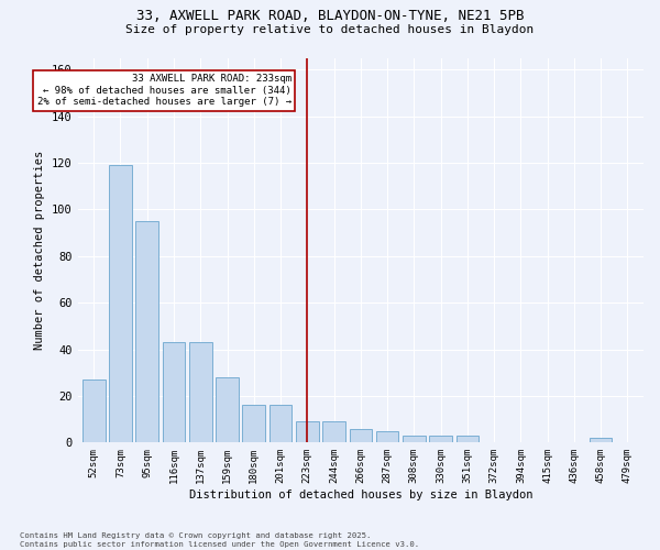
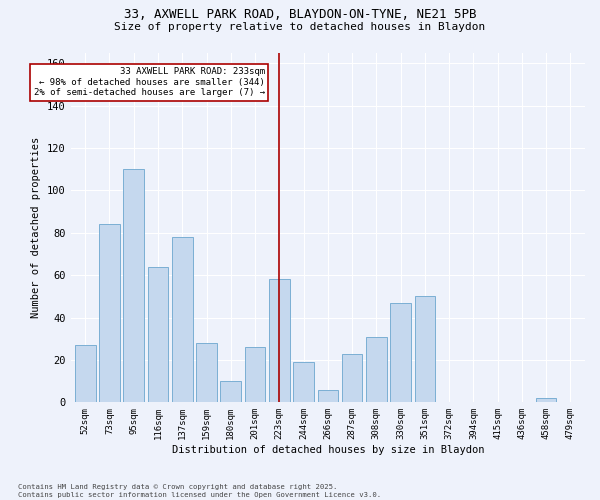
73sqm: 119 -> 84
95sqm: 95 -> 110
116sqm: 43 -> 64
137sqm: 43 -> 78
180sqm: 16 -> 10
201sqm: 16 -> 26
223sqm: 9 -> 58
244sqm: 9 -> 19
287sqm: 5 -> 23
308sqm: 3 -> 31
330sqm: 3 -> 47
351sqm: 3 -> 50
